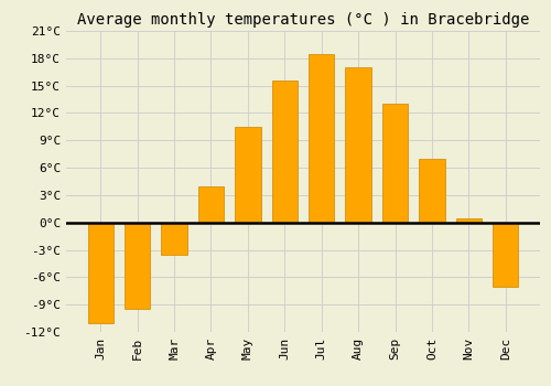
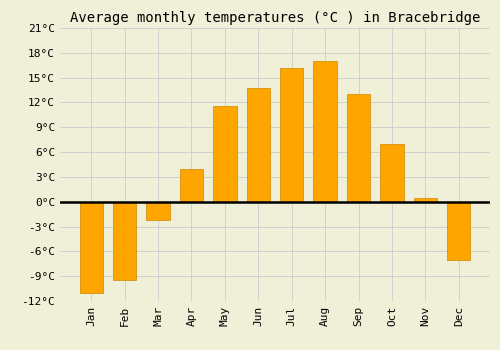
Mar: -3.5°C -> -2.2°C
May: 10.5°C -> 11.6°C
Jun: 15.5°C -> 13.8°C
Jul: 18.5°C -> 16.2°C
